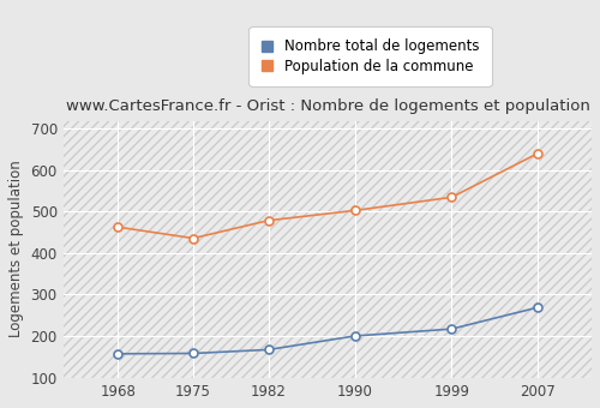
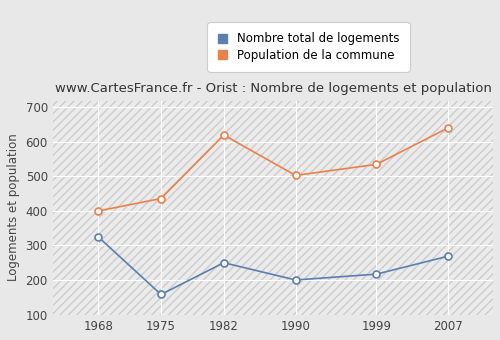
Nombre total de logements/1968: 157 -> 325
Population de la commune/1968: 463 -> 400
Nombre total de logements/1982: 167 -> 250
Population de la commune/1982: 479 -> 620
